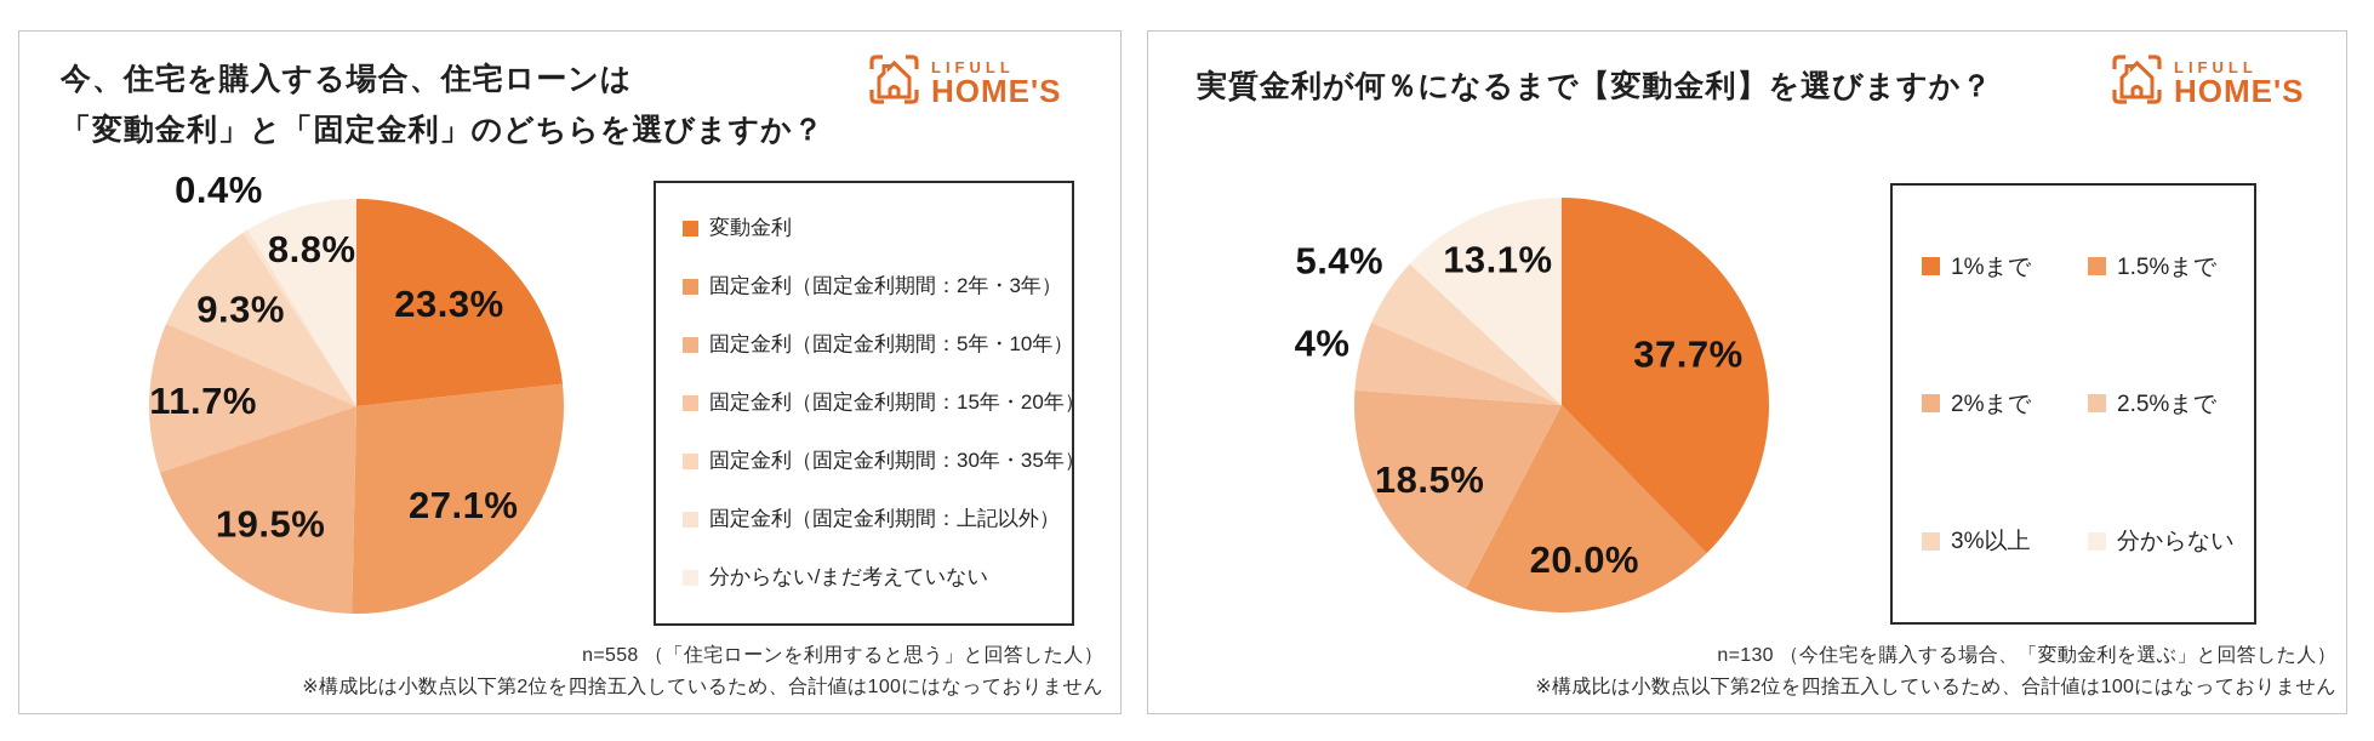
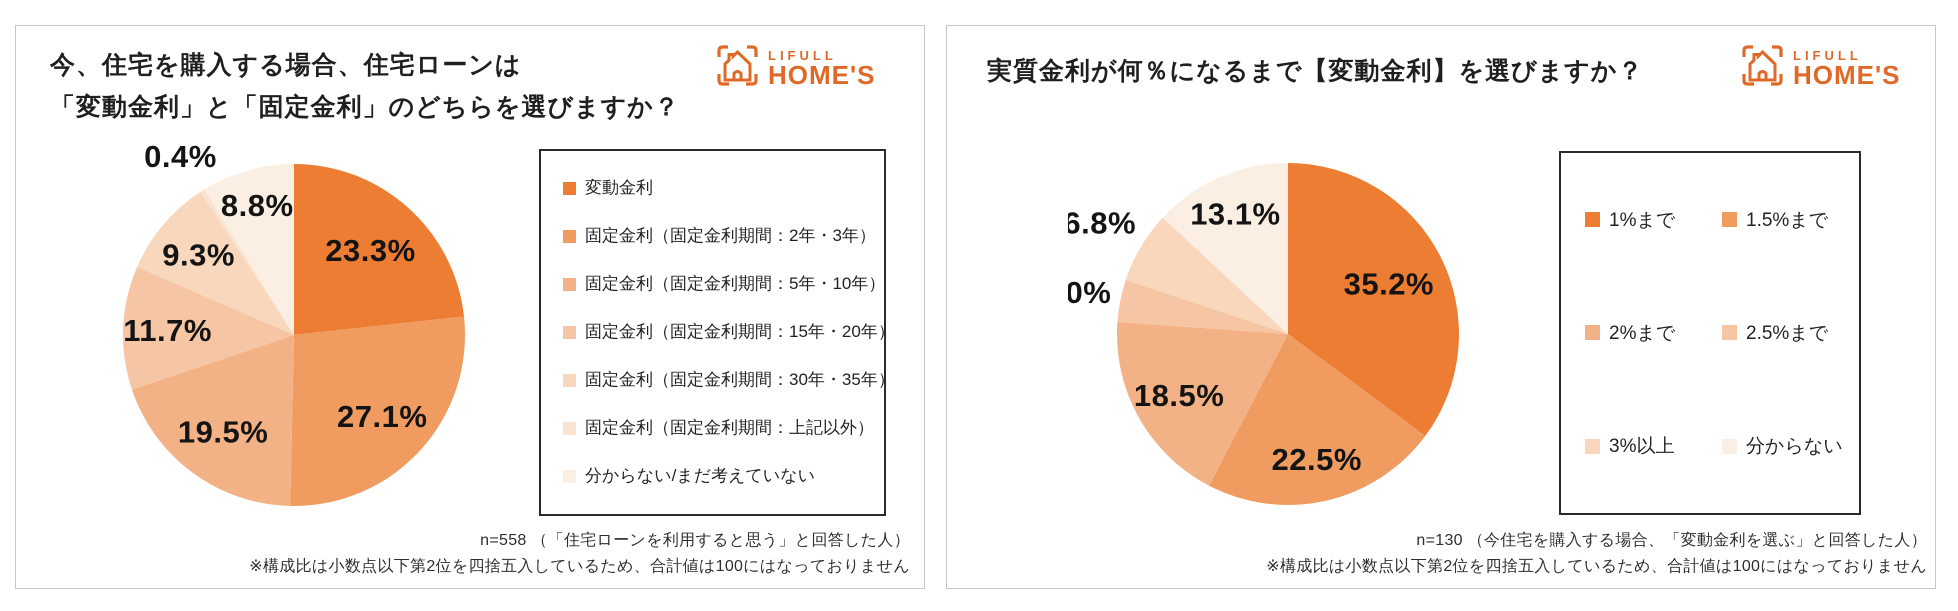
実質金利が何％になるまで【変動金利】を選びますか？/1%まで: 37.7% -> 35.2%
実質金利が何％になるまで【変動金利】を選びますか？/1.5%まで: 20.0% -> 22.5%
実質金利が何％になるまで【変動金利】を選びますか？/2.5%まで: 5.4% -> 4.0%
実質金利が何％になるまで【変動金利】を選びますか？/3%以上: 5.4% -> 6.8%
